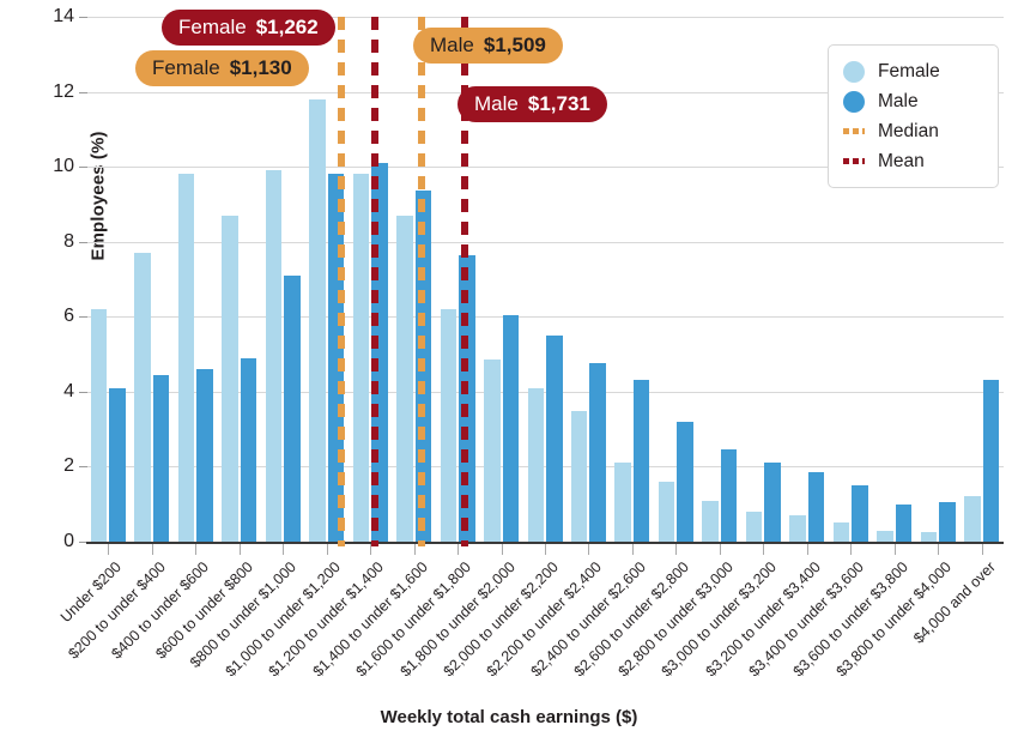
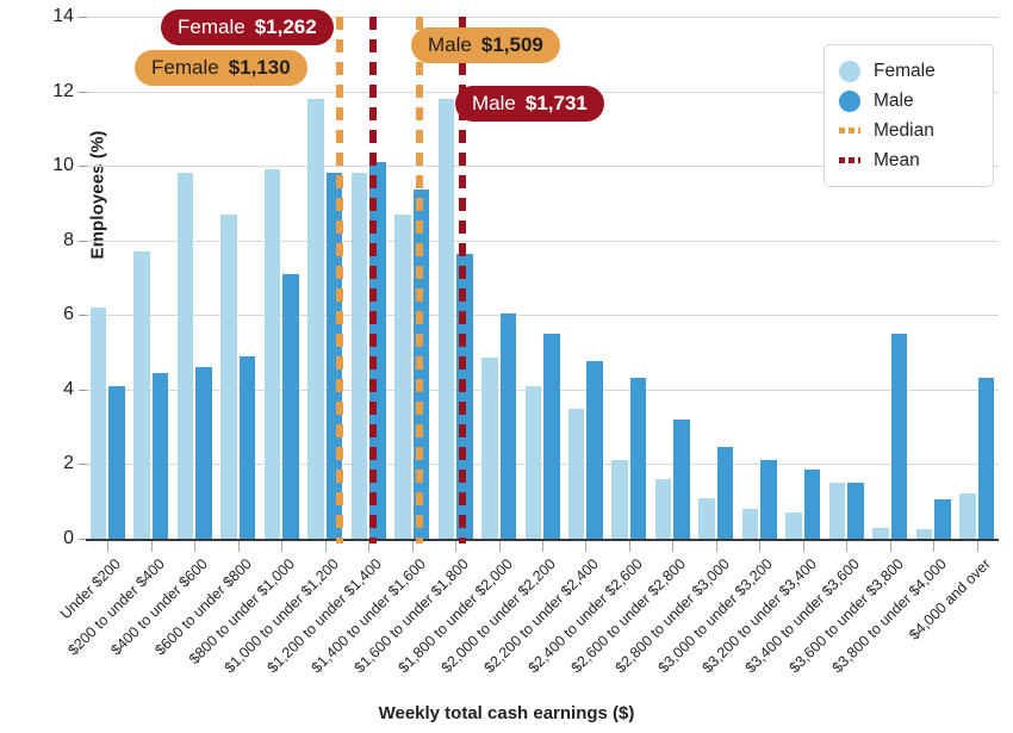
Female/$1,600 to under $1,800: 6.2 -> 11.8
Female/$3,400 to under $3,600: 0.5 -> 1.5
Male/$3,600 to under $3,800: 1.0 -> 5.5
